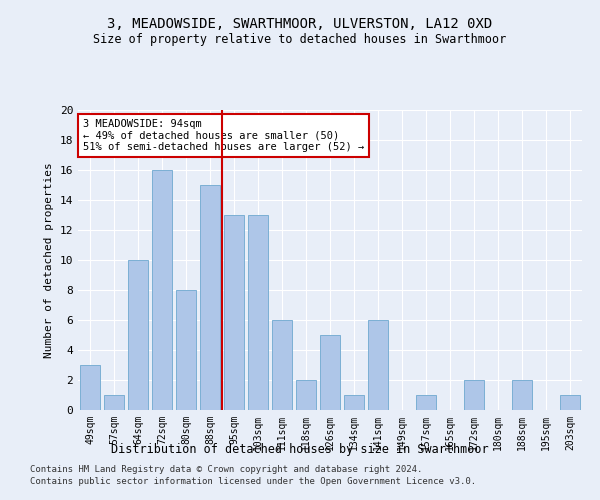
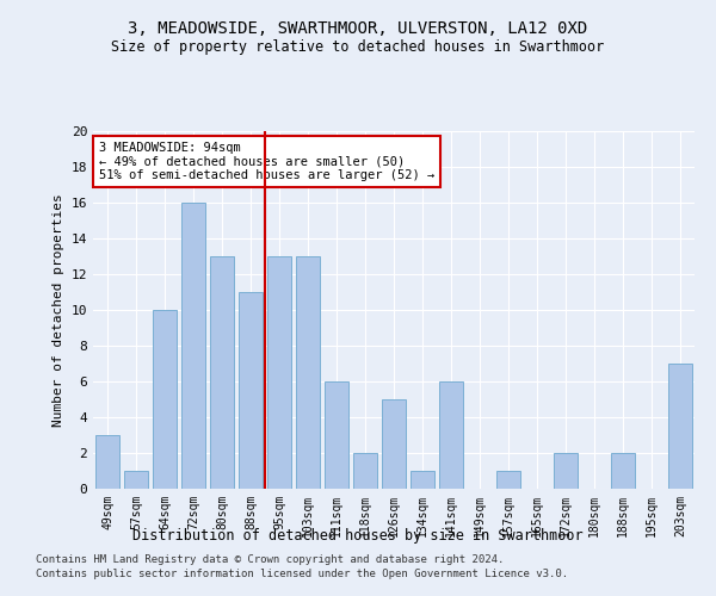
80sqm: 8 -> 13
88sqm: 15 -> 11
203sqm: 1 -> 7
